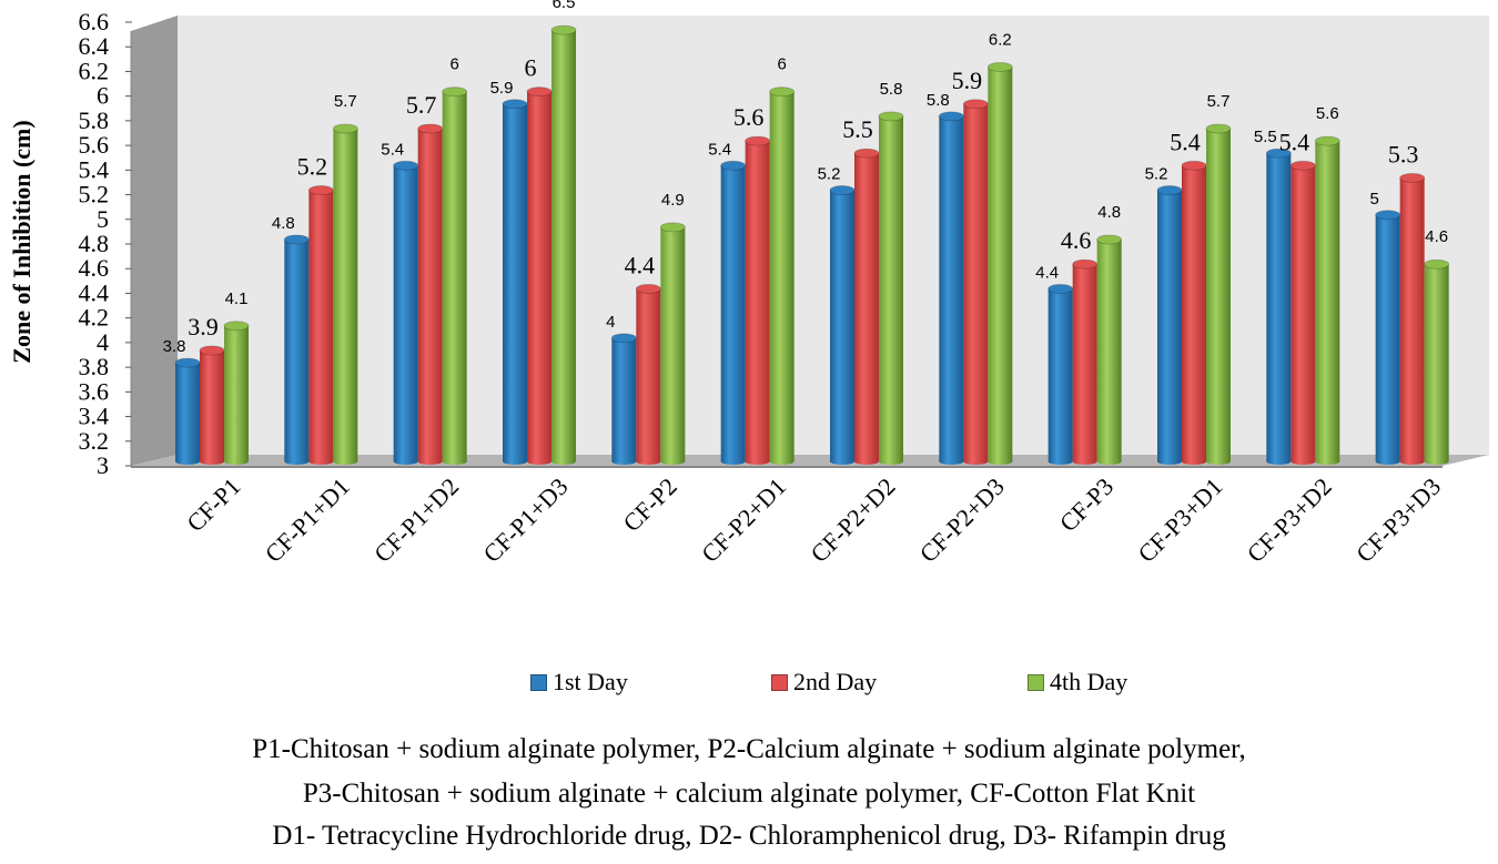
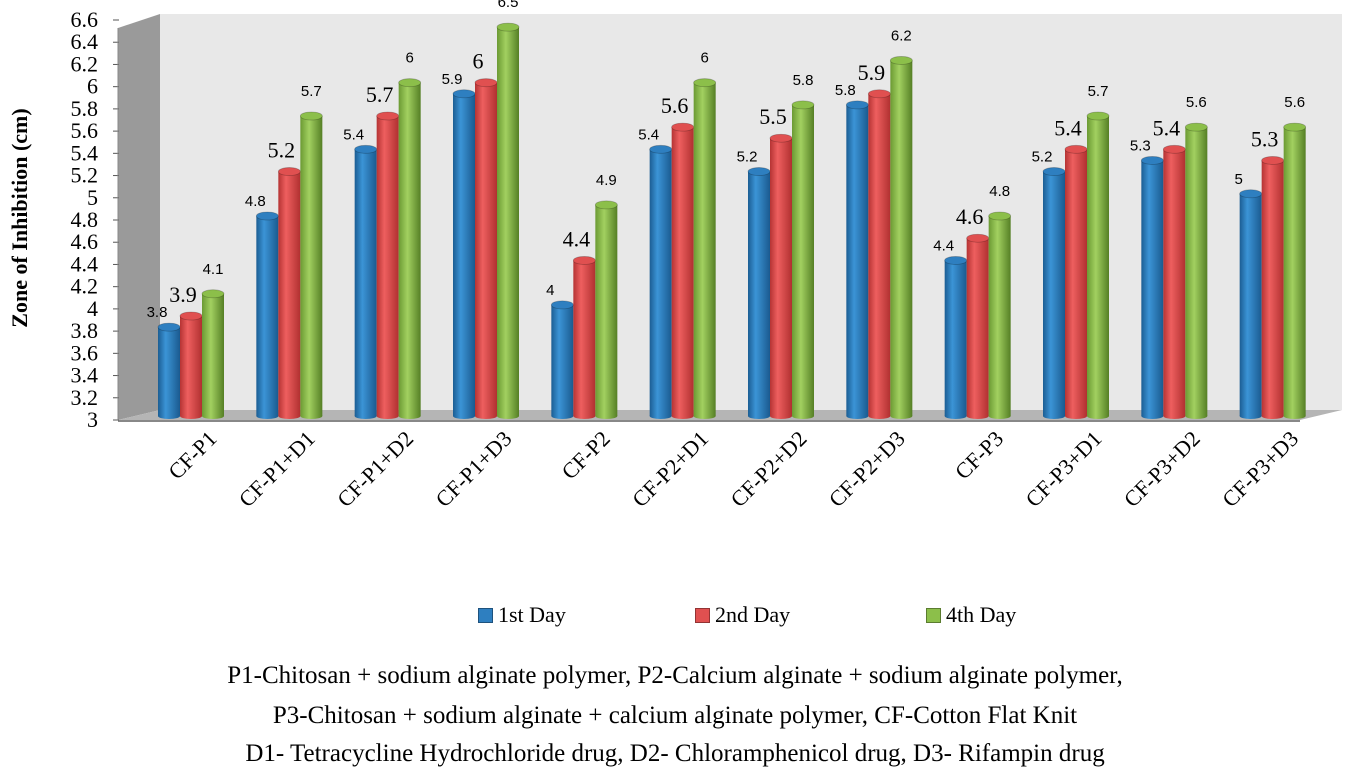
1st Day/CF-P3+D2: 5.5 -> 5.3
4th Day/CF-P3+D3: 4.6 -> 5.6
